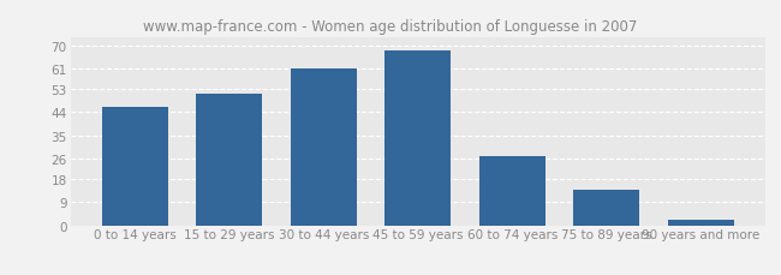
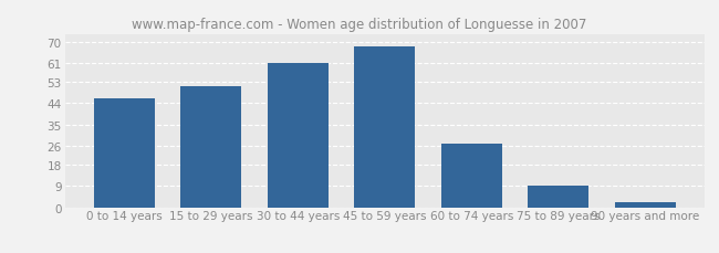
75 to 89 years: 14 -> 9
